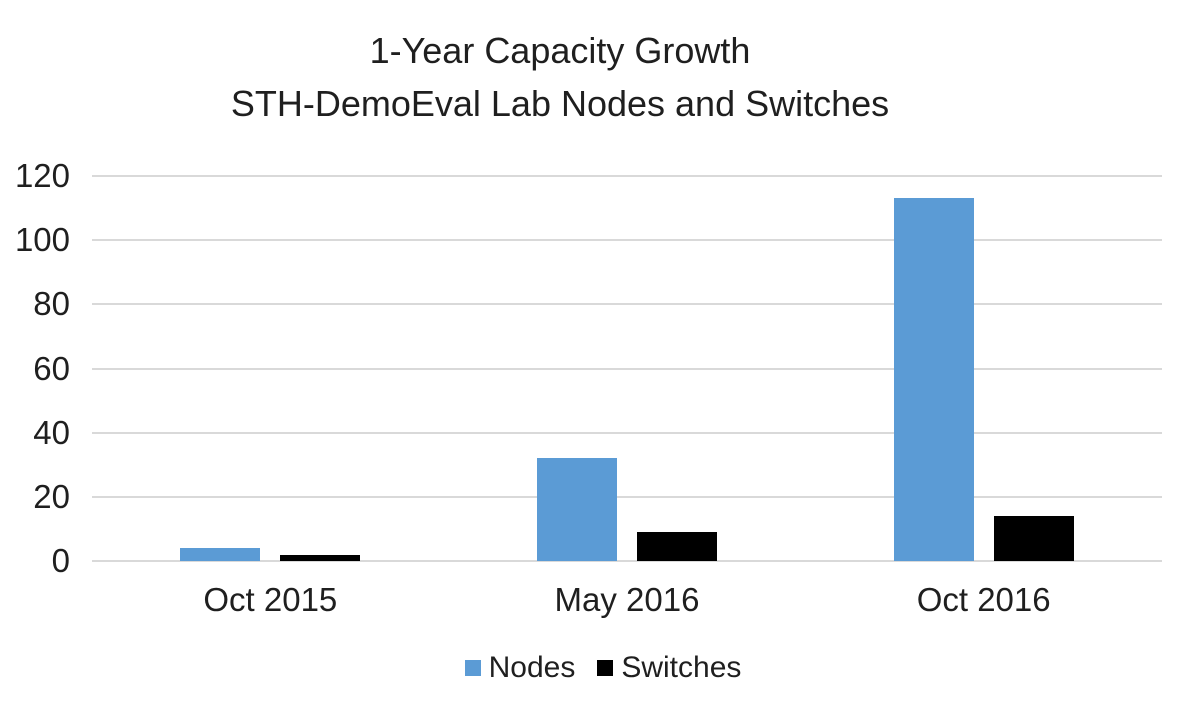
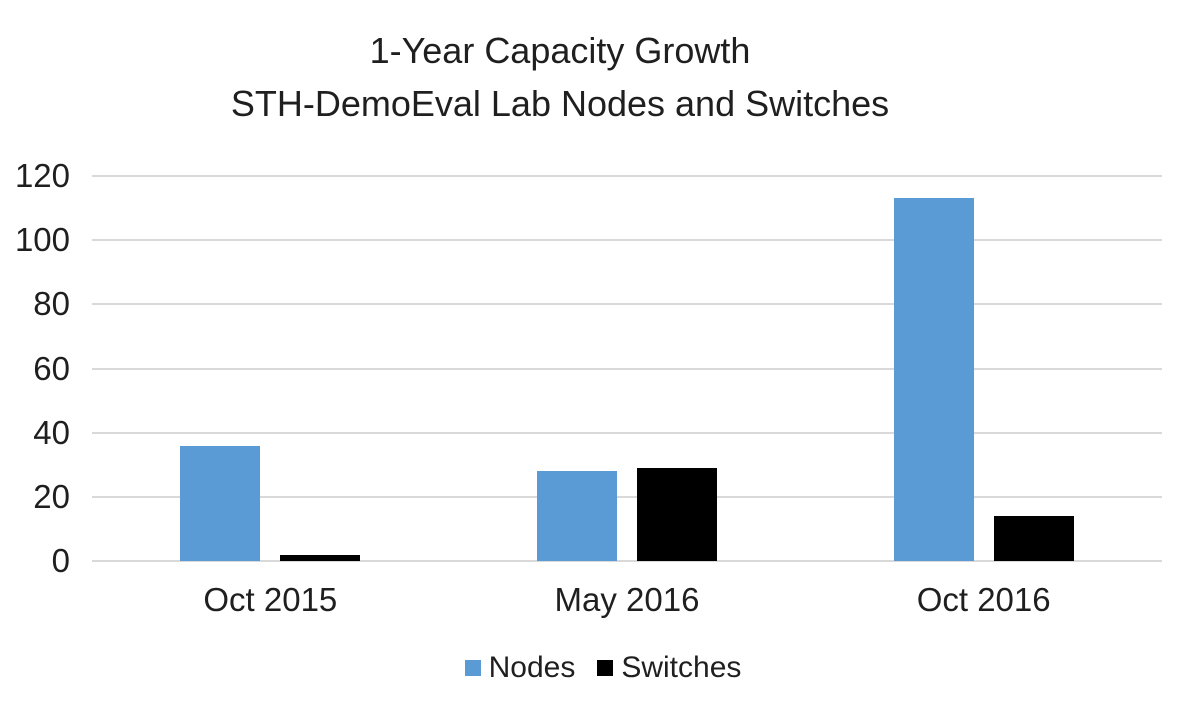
Nodes/Oct 2015: 4 -> 36
Nodes/May 2016: 32 -> 28
Switches/May 2016: 9 -> 29
